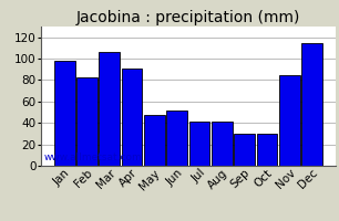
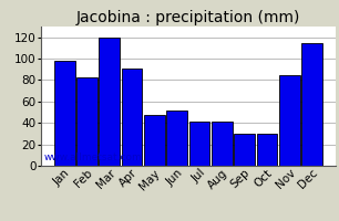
Mar: 106 -> 120
